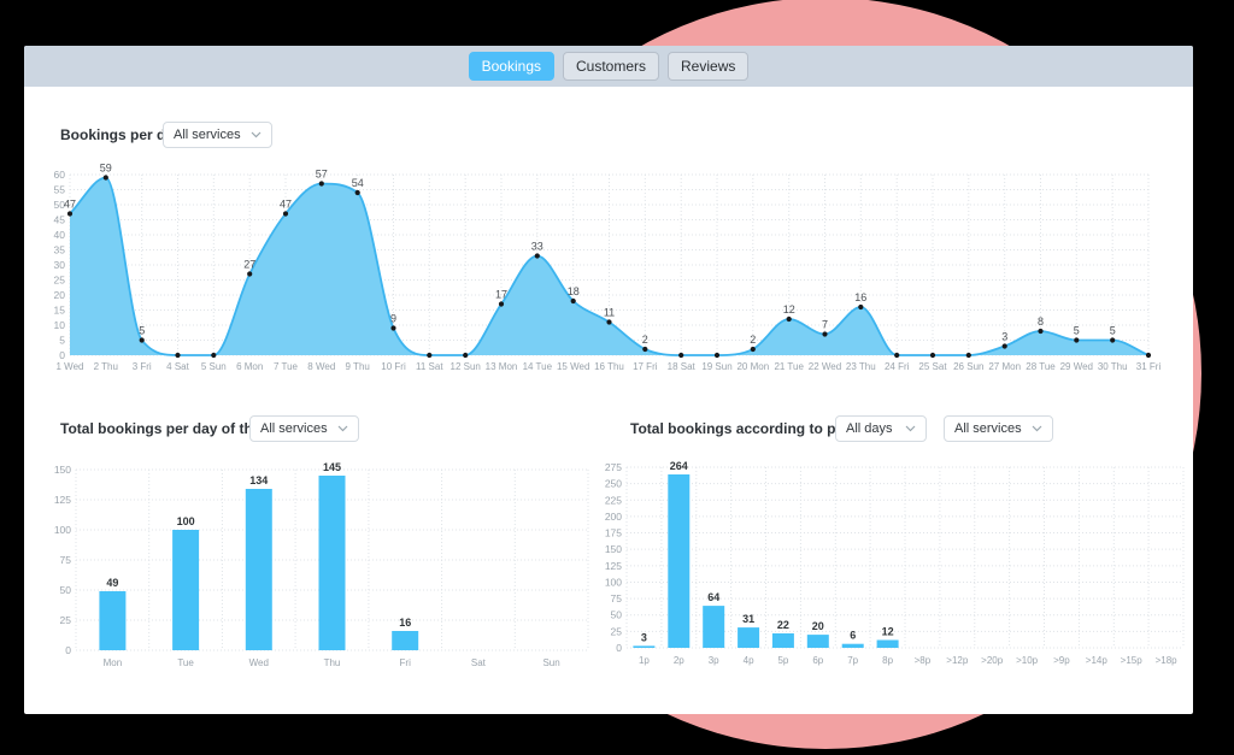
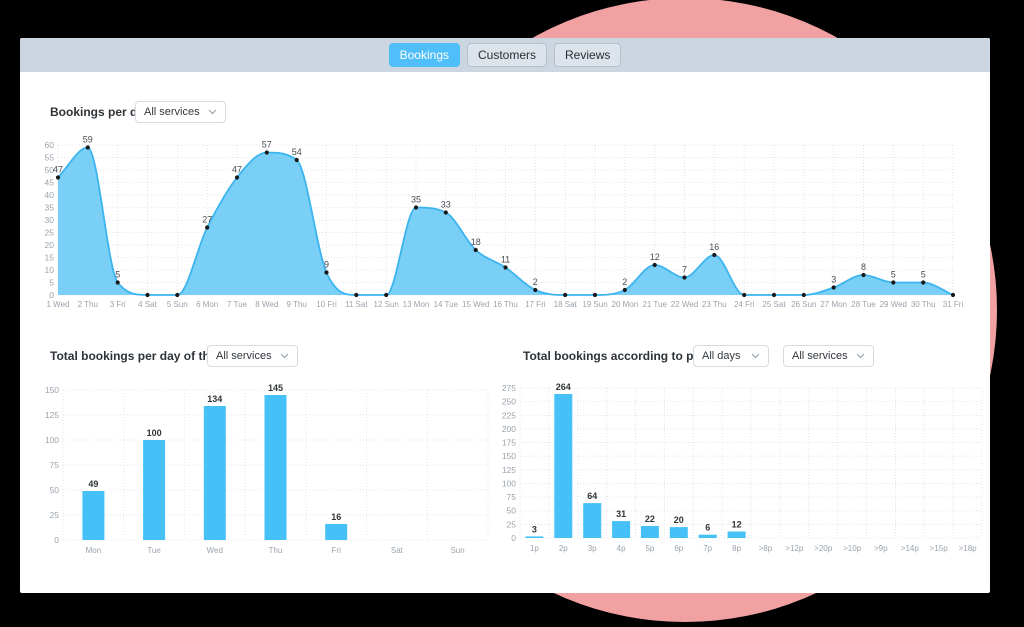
Bookings per day/13 Mon: 17 -> 35
